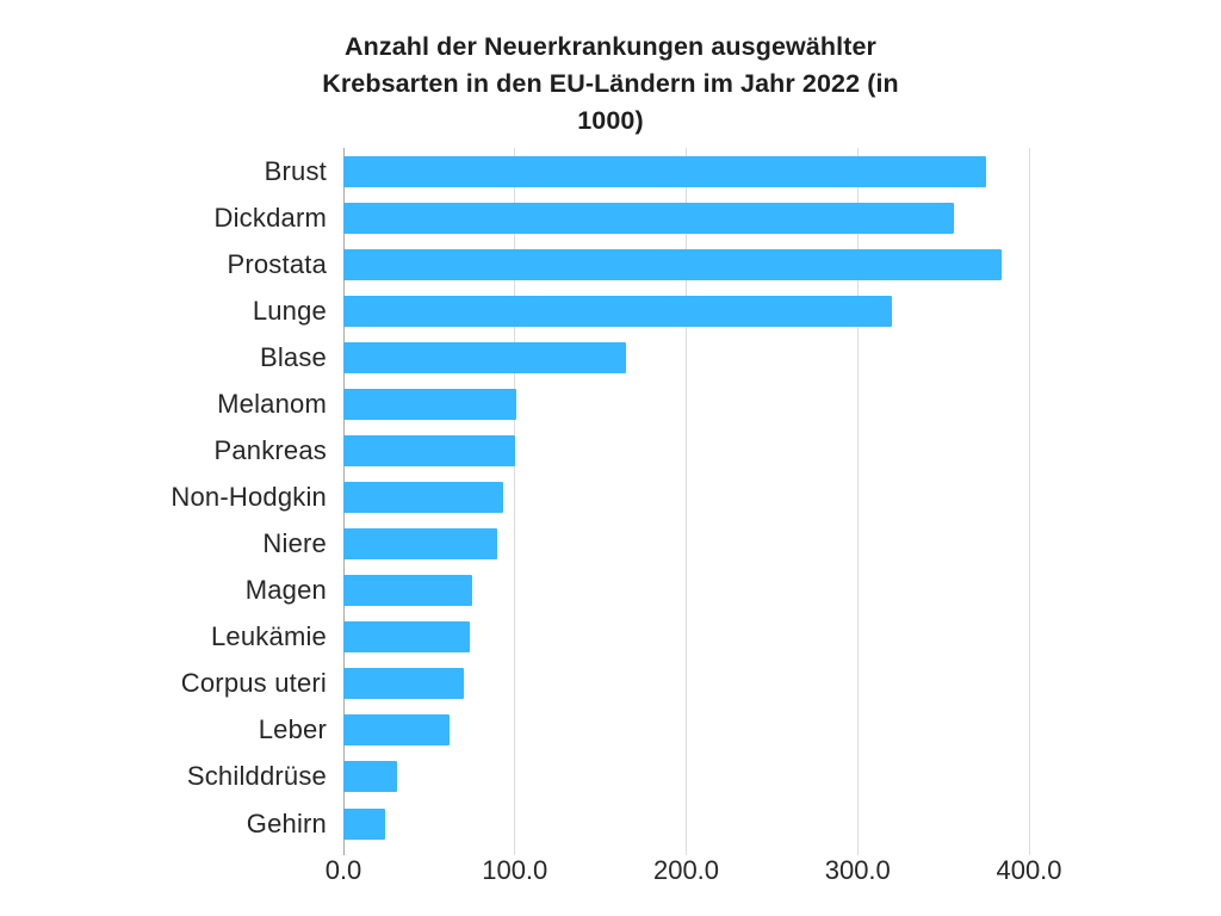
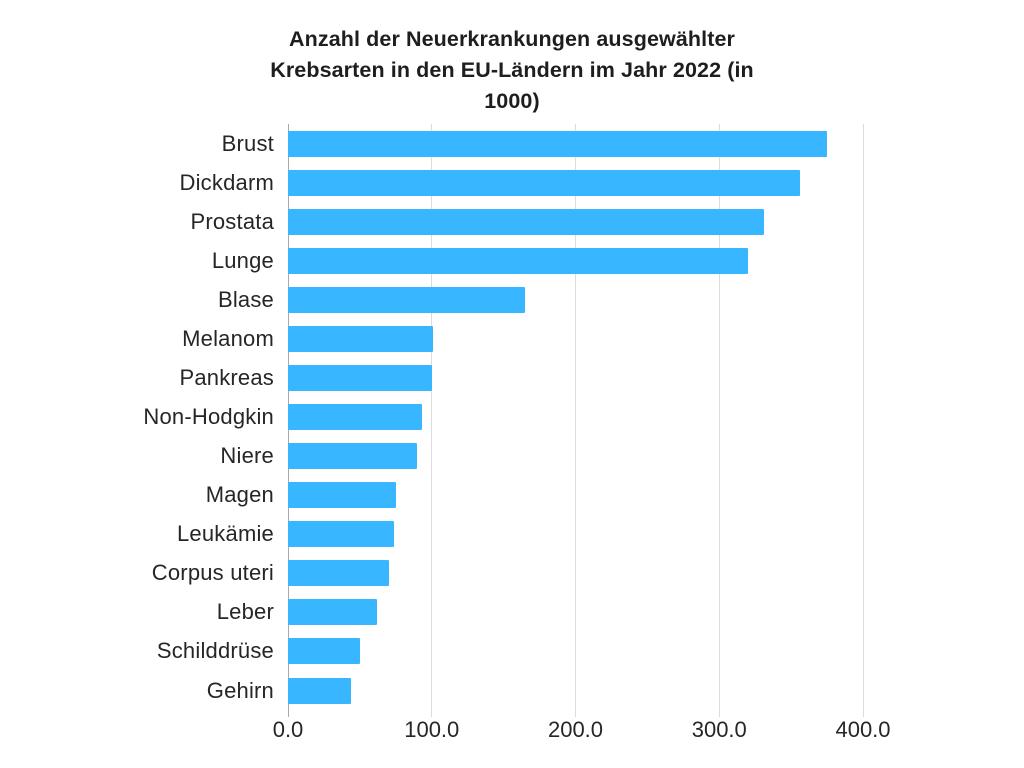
Prostata: 384 -> 331
Schilddrüse: 31 -> 50
Gehirn: 24 -> 44
